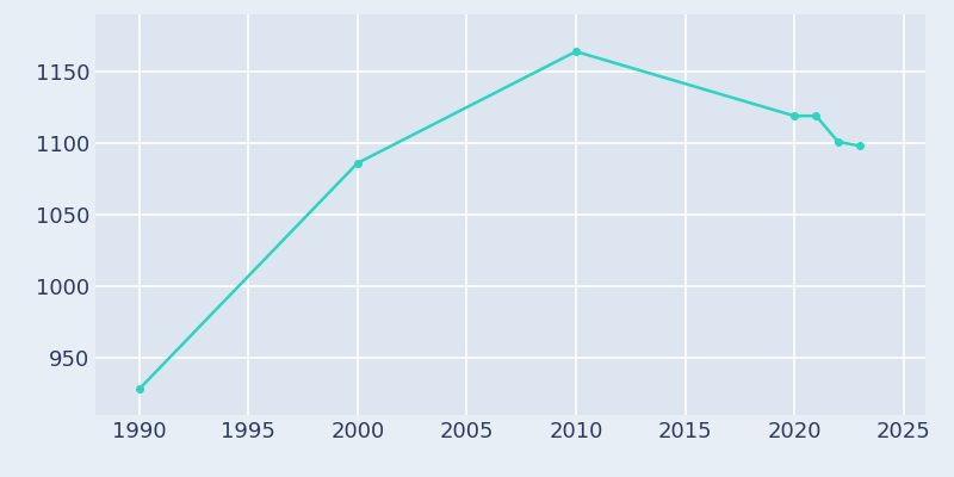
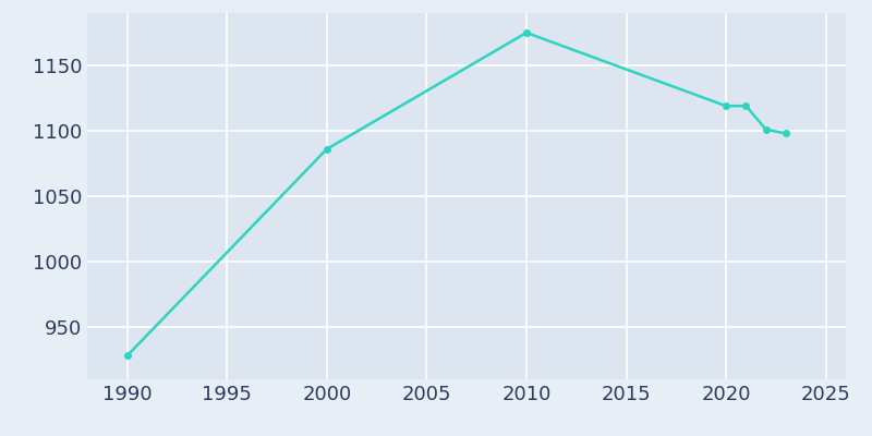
2010: 1164 -> 1175
